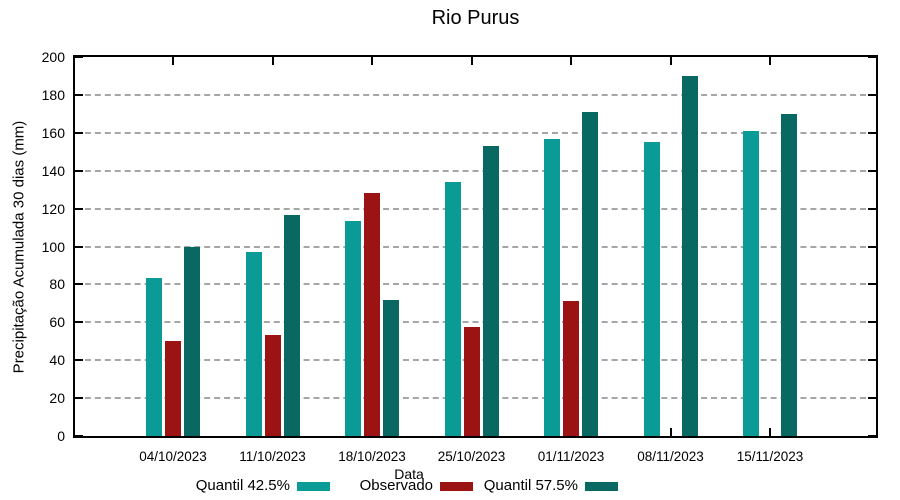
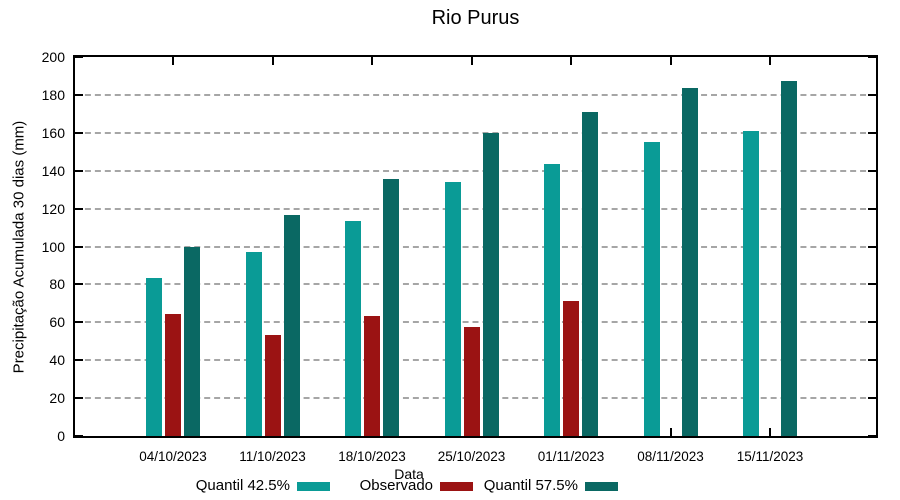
Observado/04/10/2023: 50 -> 64
Observado/18/10/2023: 128 -> 64
Quantil 57.5%/18/10/2023: 72 -> 136
Quantil 57.5%/25/10/2023: 153 -> 160
Quantil 42.5%/01/11/2023: 157 -> 144
Quantil 57.5%/08/11/2023: 190 -> 184
Quantil 57.5%/15/11/2023: 170 -> 188
